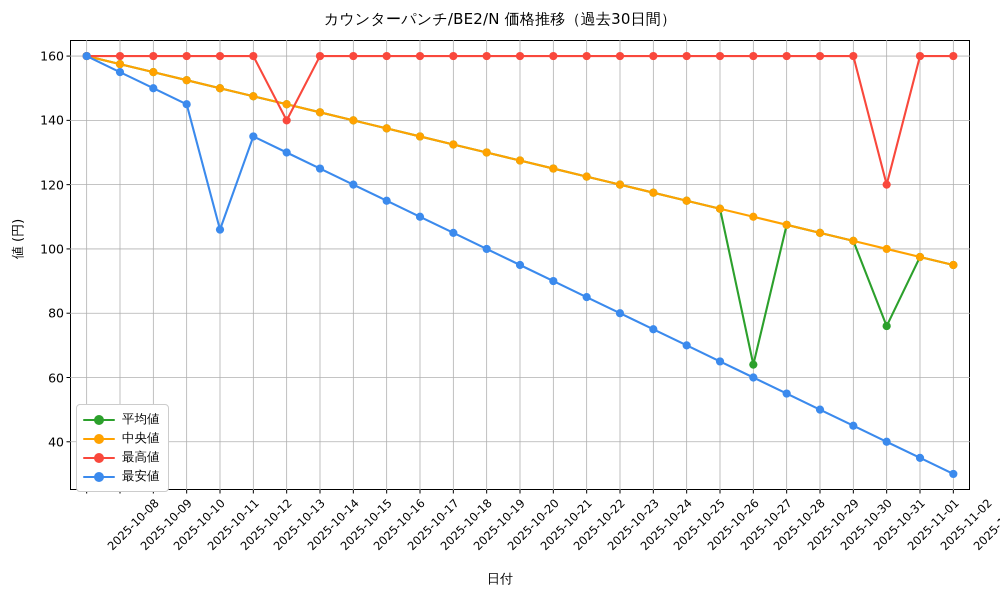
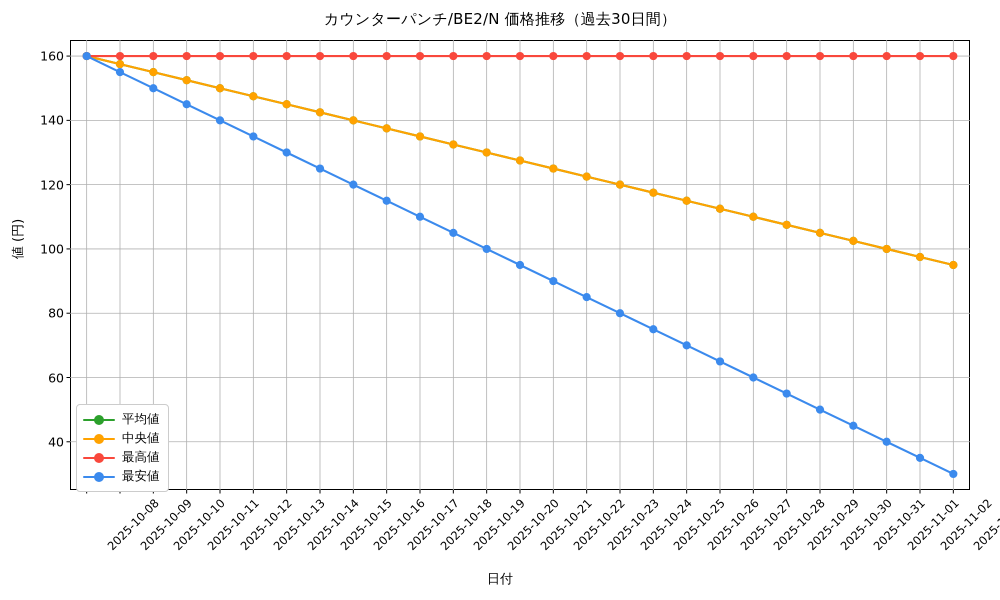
最安値/2025-10-12: 106 -> 140
最高値/2025-10-14: 140 -> 160
平均値/2025-10-28: 64 -> 110
平均値/2025-11-01: 76 -> 100
最高値/2025-11-01: 120 -> 160
